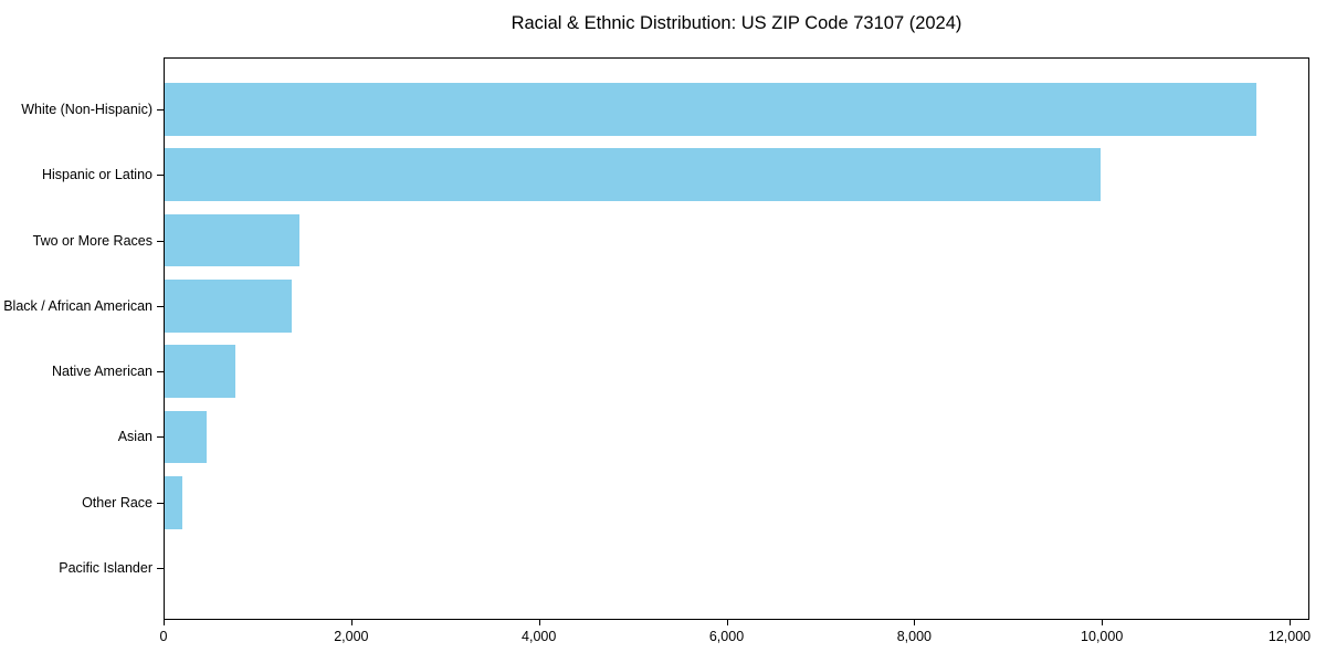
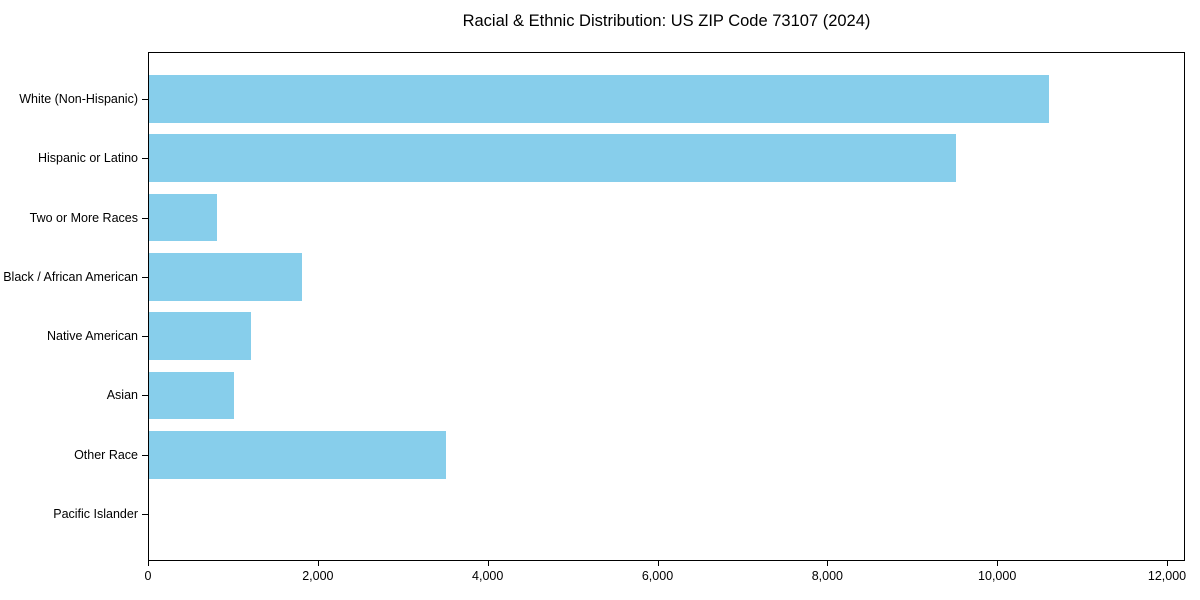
White (Non-Hispanic): 11600 -> 10600
Hispanic or Latino: 10000 -> 9500
Two or More Races: 1400 -> 800
Black / African American: 1400 -> 1800
Native American: 800 -> 1200
Asian: 400 -> 1000
Other Race: 200 -> 3500
